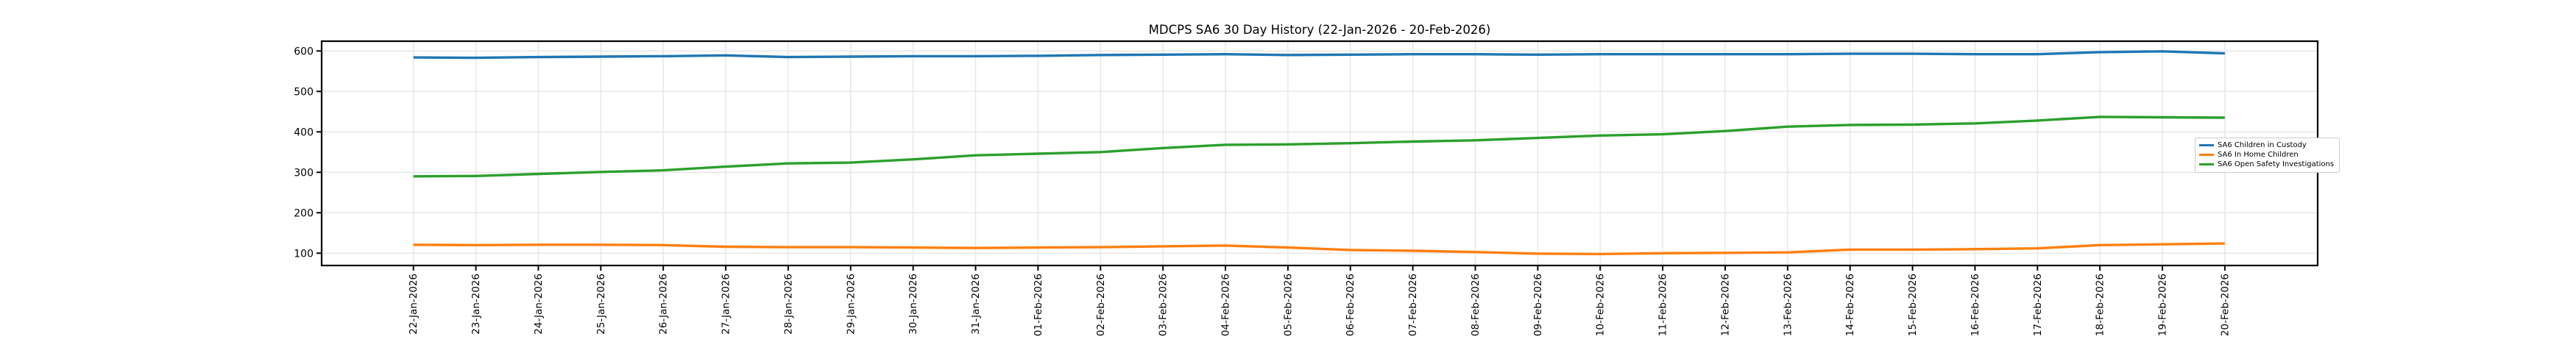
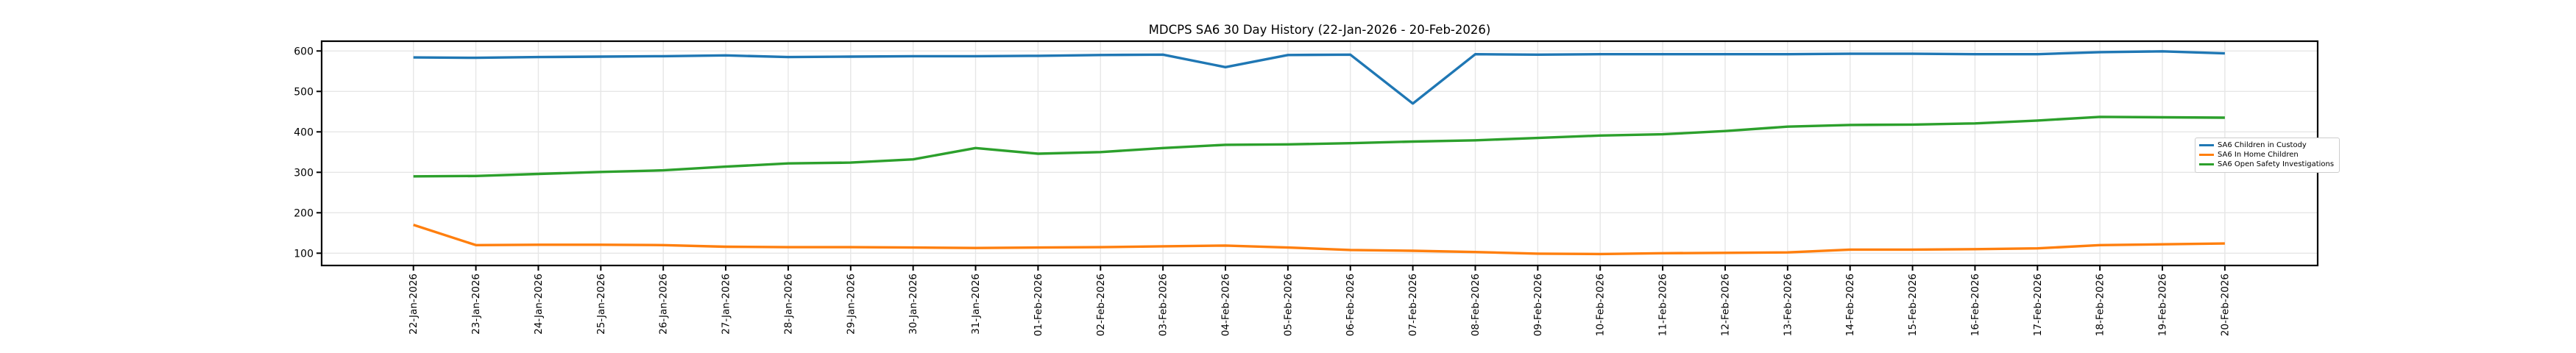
SA6 In Home Children/22-Jan-2026: 120 -> 170
SA6 Open Safety Investigations/31-Jan-2026: 340 -> 360
SA6 Children in Custody/04-Feb-2026: 590 -> 560
SA6 Children in Custody/07-Feb-2026: 590 -> 470
